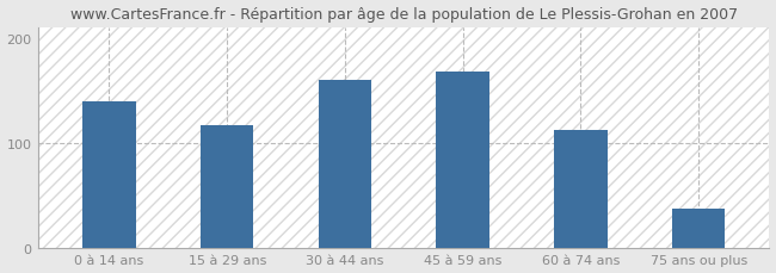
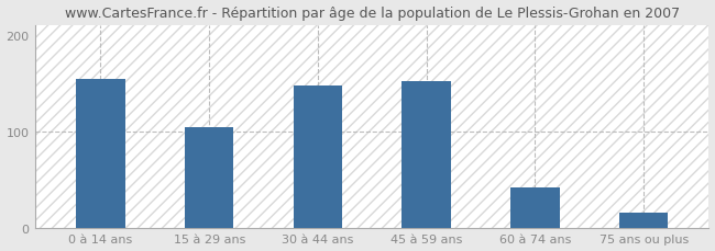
0 à 14 ans: 140 -> 154
15 à 29 ans: 117 -> 104
30 à 44 ans: 160 -> 148
45 à 59 ans: 168 -> 152
60 à 74 ans: 112 -> 42
75 ans ou plus: 37 -> 16
